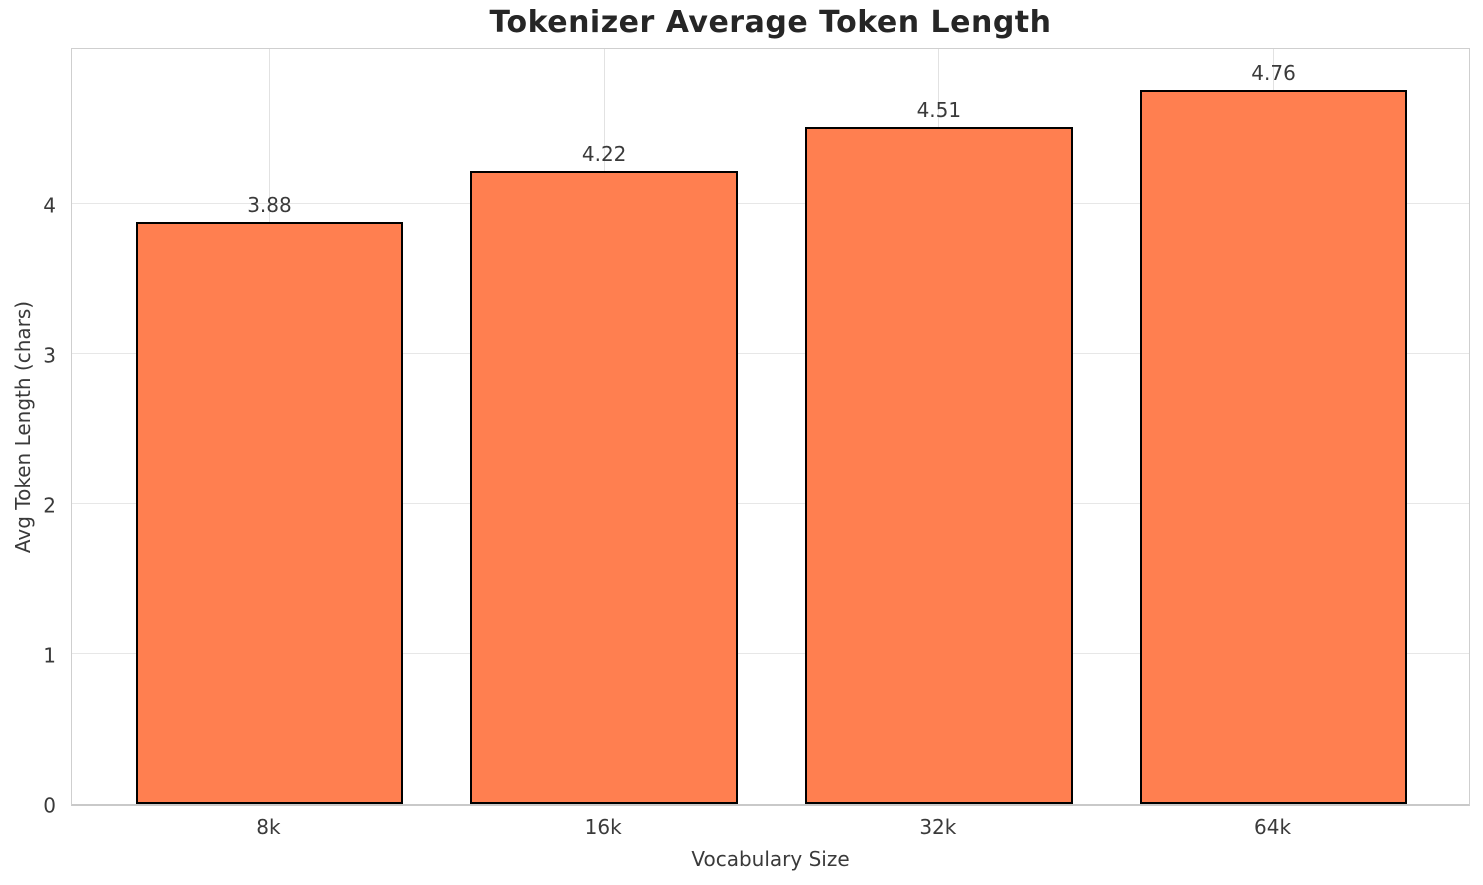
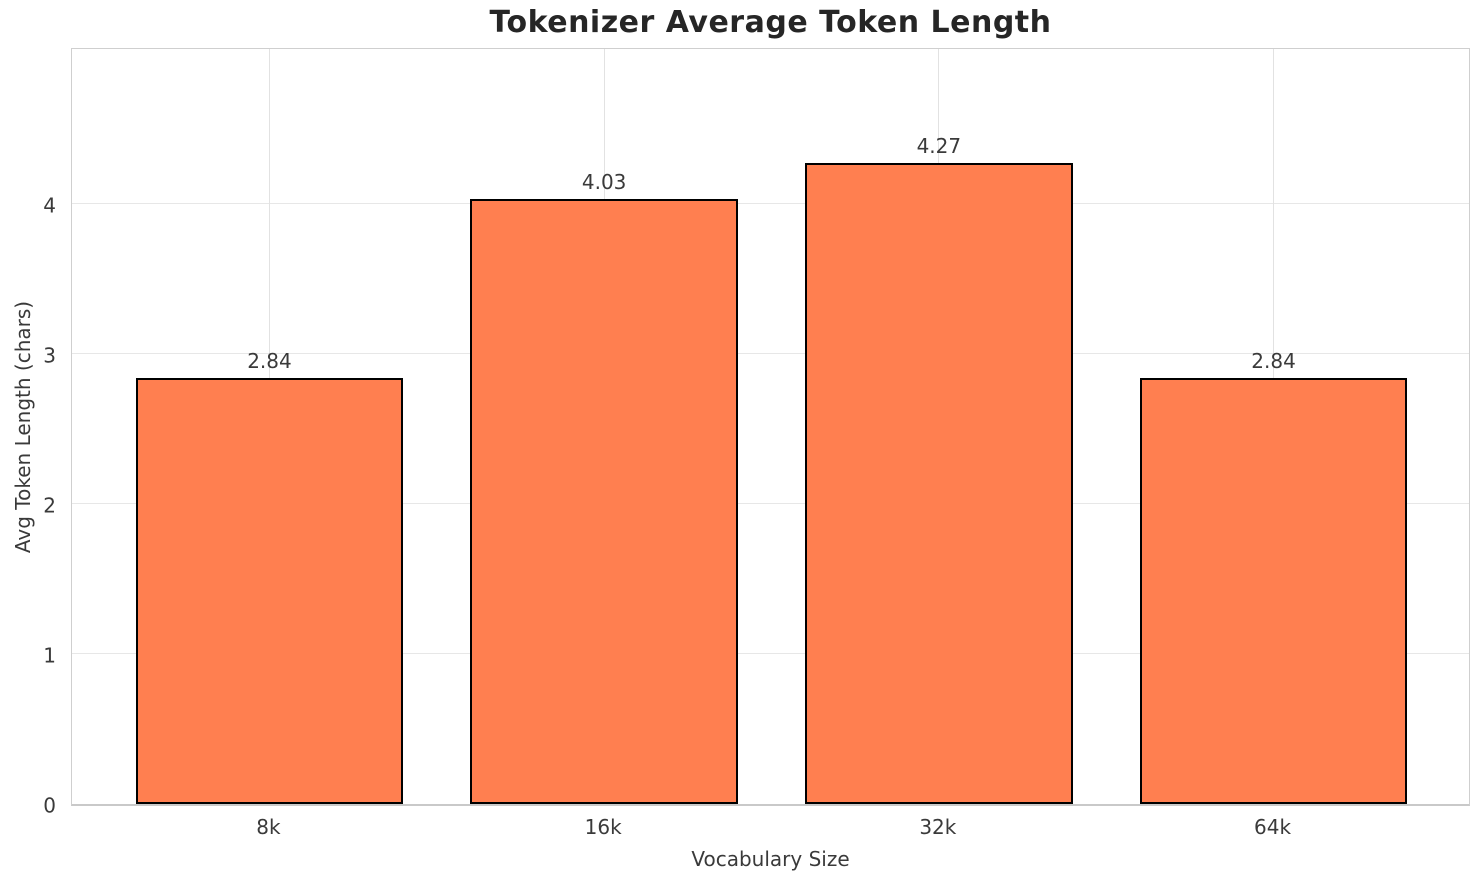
8k: 3.88 -> 2.84
16k: 4.22 -> 4.03
32k: 4.51 -> 4.27
64k: 4.76 -> 2.84
